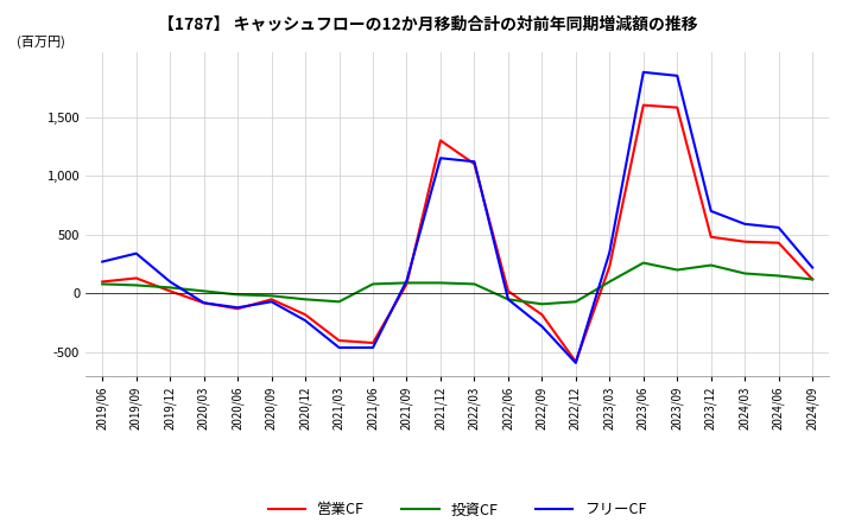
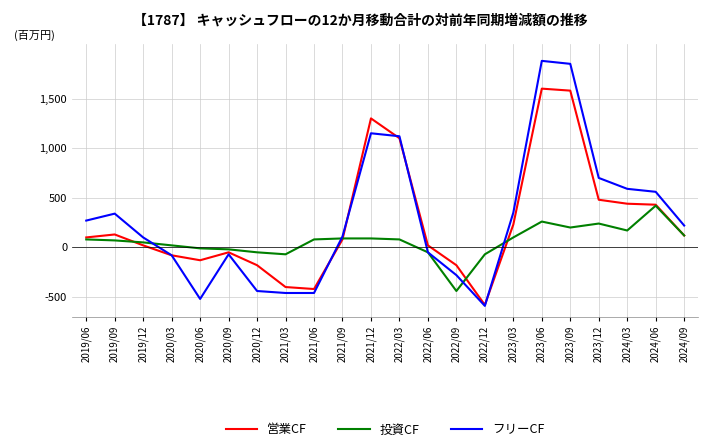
フリーCF/2020/06: -120 -> -520
フリーCF/2020/12: -230 -> -440
投資CF/2022/09: -90 -> -440
投資CF/2024/06: 150 -> 420
